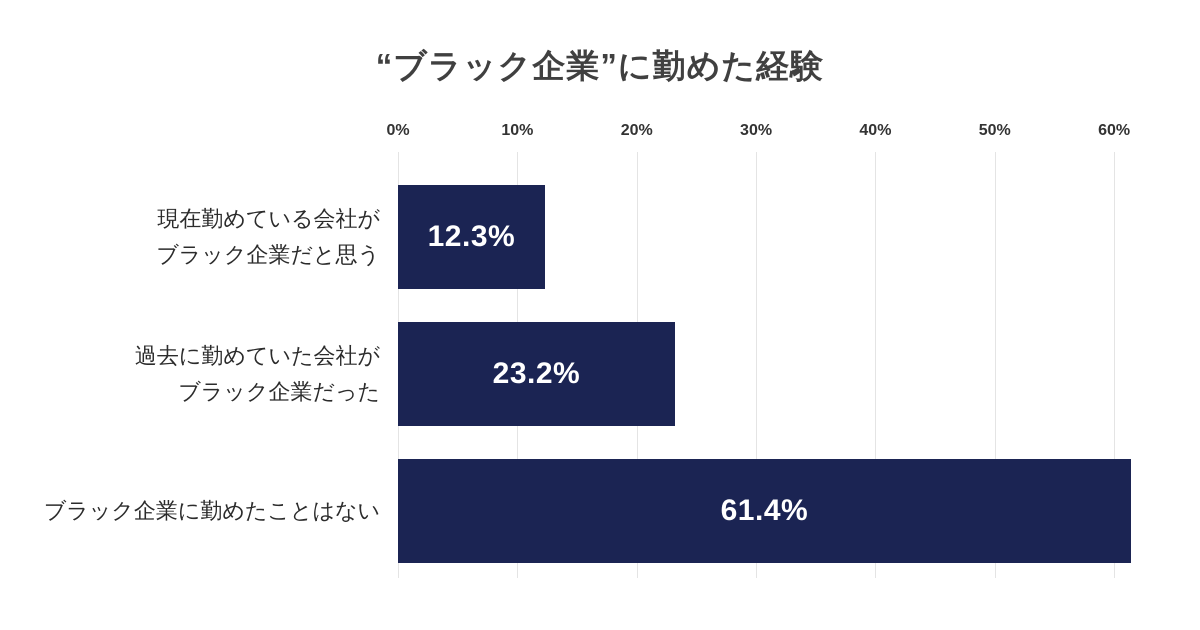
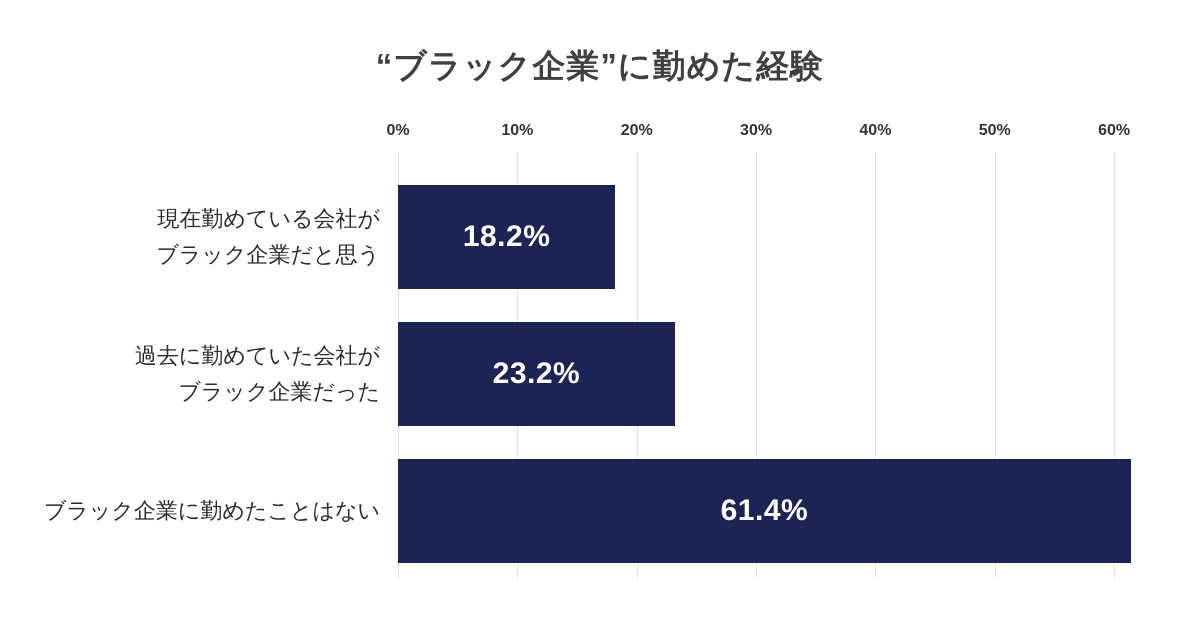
現在勤めている会社がブラック企業だと思う: 12.3% -> 18.2%
